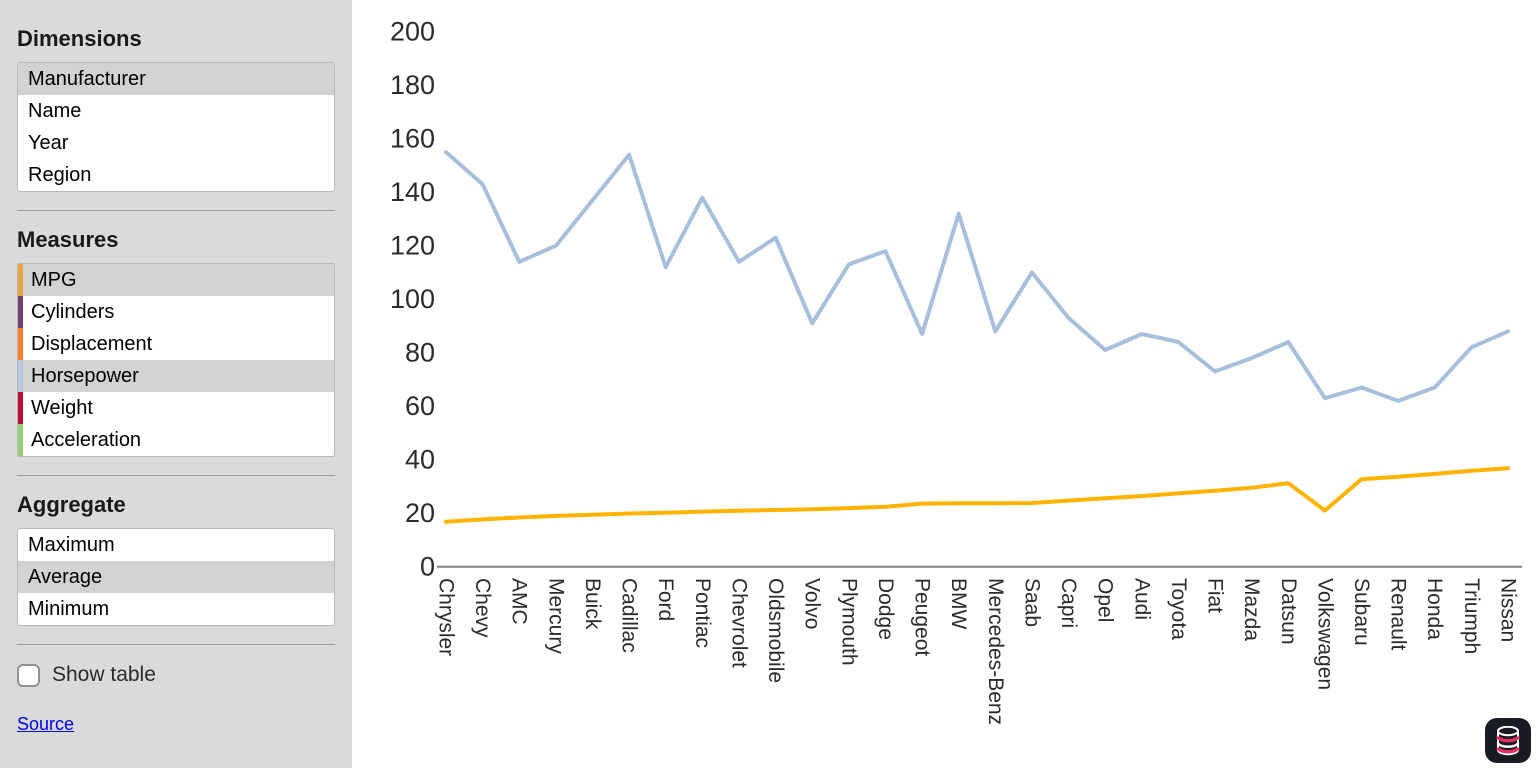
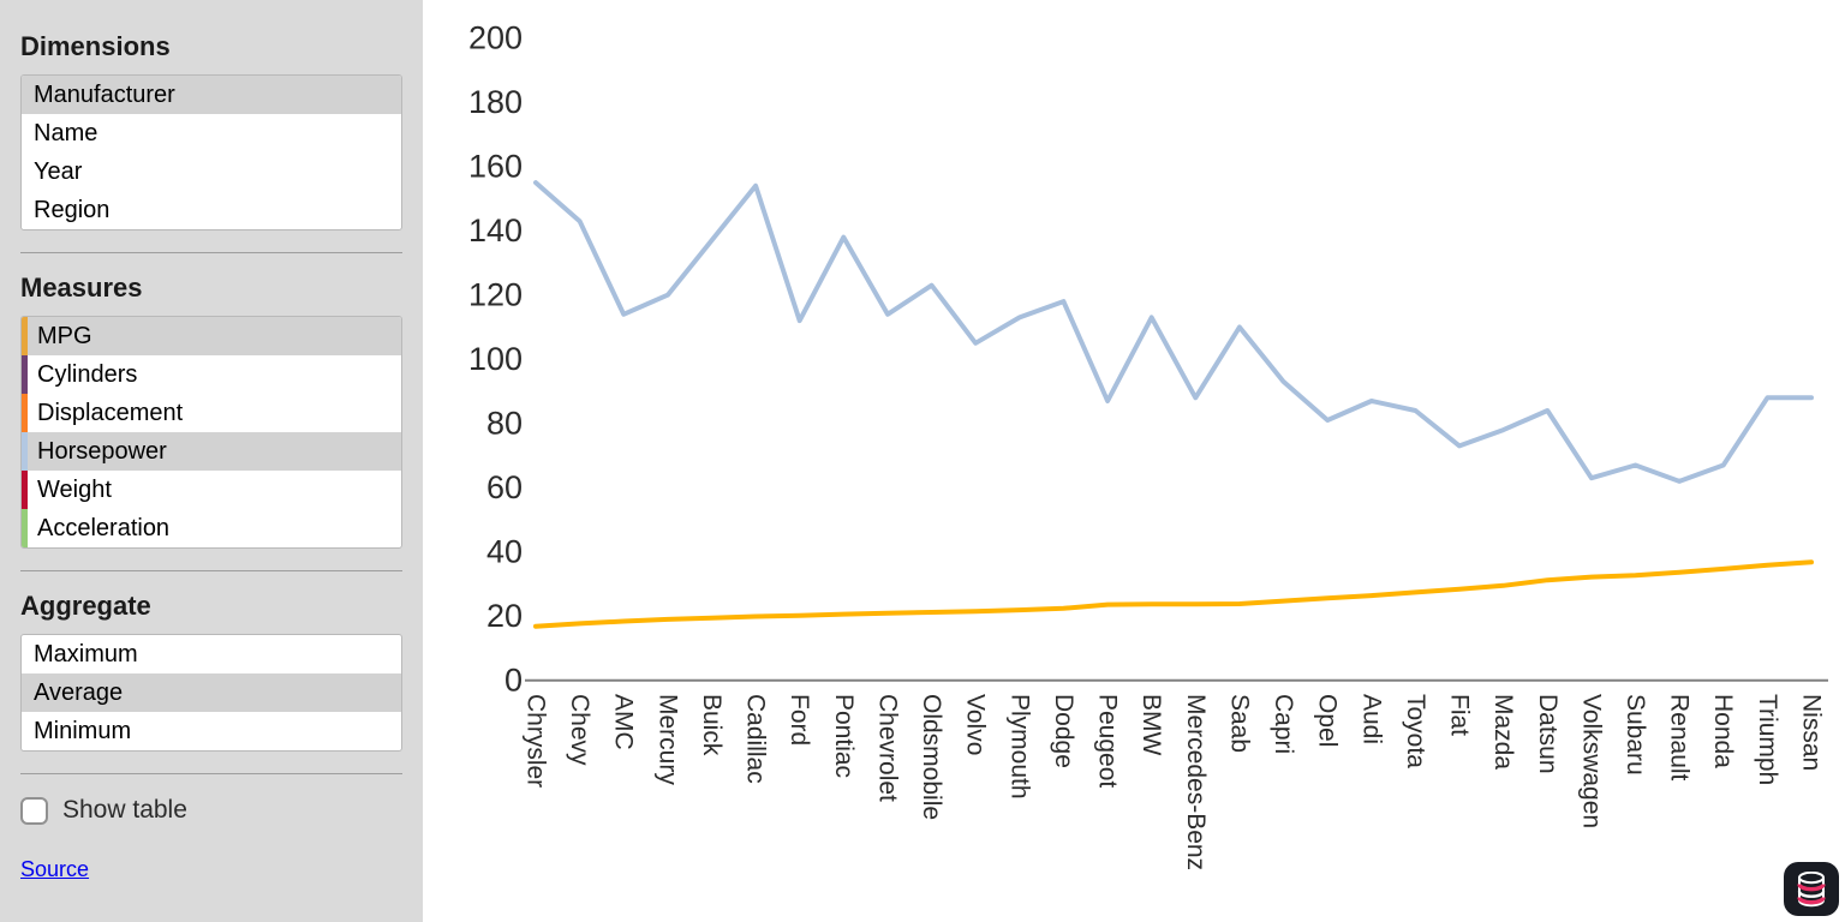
Horsepower/Volvo: 91 -> 105
Horsepower/BMW: 132 -> 113
MPG/Volkswagen: 21 -> 32
Horsepower/Triumph: 82 -> 88
